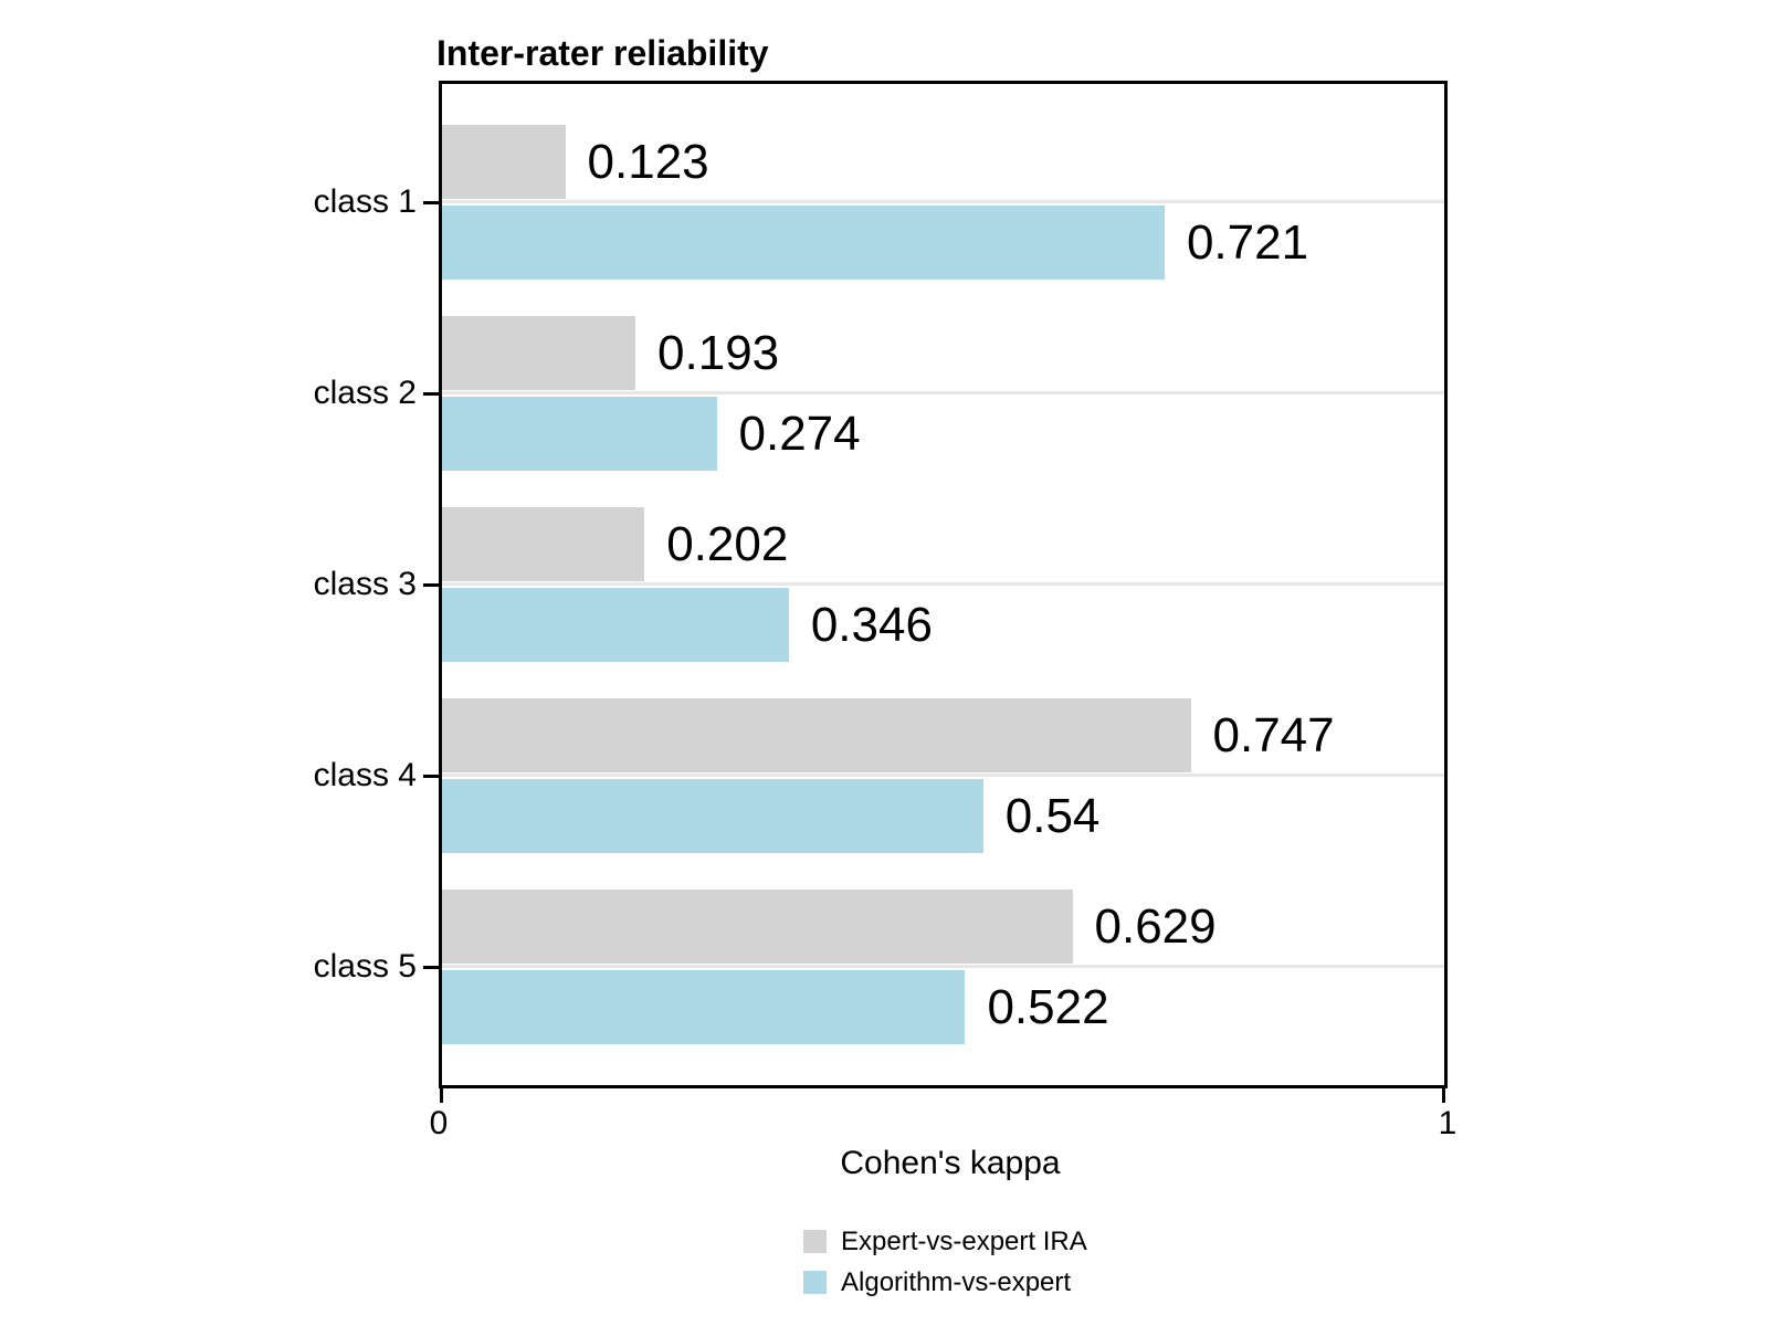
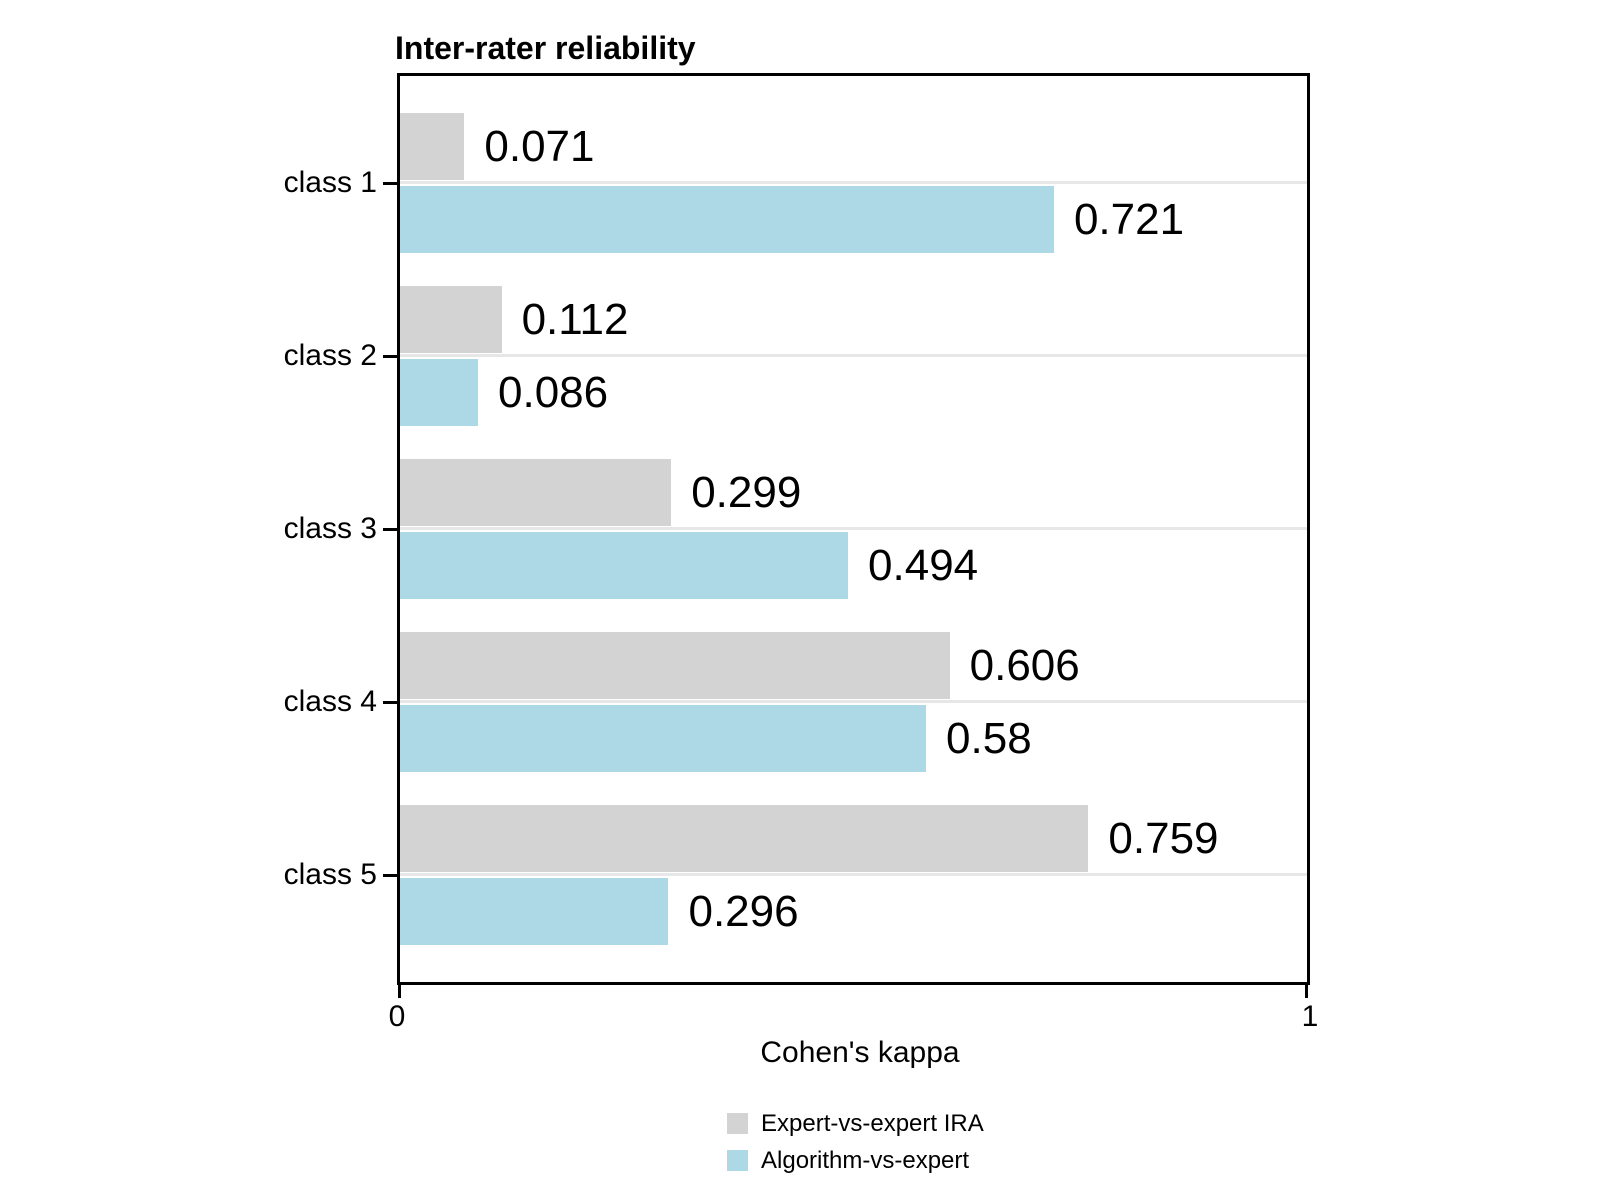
Expert-vs-expert IRA/class 1: 0.123 -> 0.071
Expert-vs-expert IRA/class 2: 0.193 -> 0.112
Algorithm-vs-expert/class 2: 0.274 -> 0.086
Expert-vs-expert IRA/class 3: 0.202 -> 0.299
Algorithm-vs-expert/class 3: 0.346 -> 0.494
Expert-vs-expert IRA/class 4: 0.747 -> 0.606
Algorithm-vs-expert/class 4: 0.54 -> 0.58
Expert-vs-expert IRA/class 5: 0.629 -> 0.759
Algorithm-vs-expert/class 5: 0.522 -> 0.296
